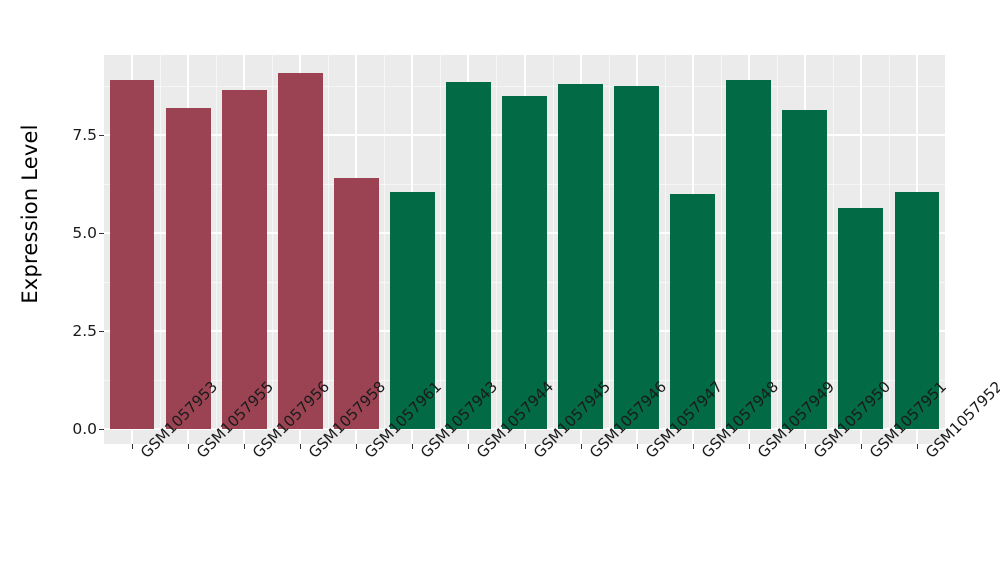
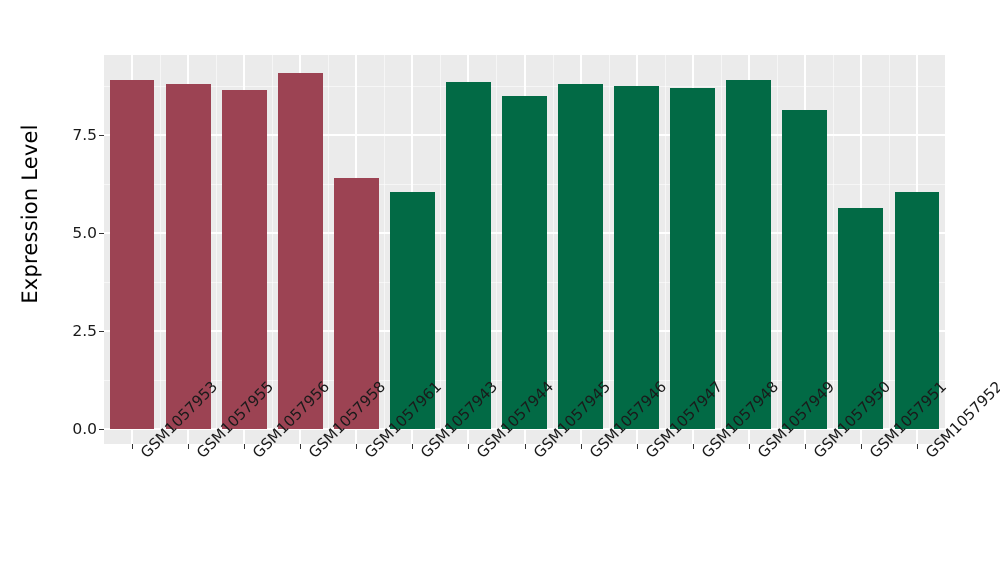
GSM1057955: 8.2 -> 8.8
GSM1057948: 6.0 -> 8.7
